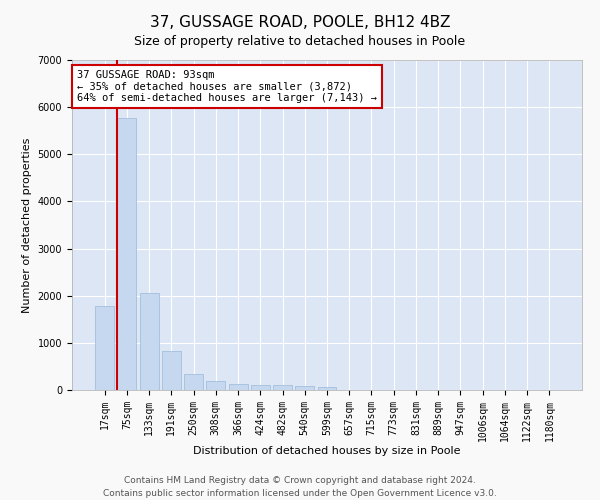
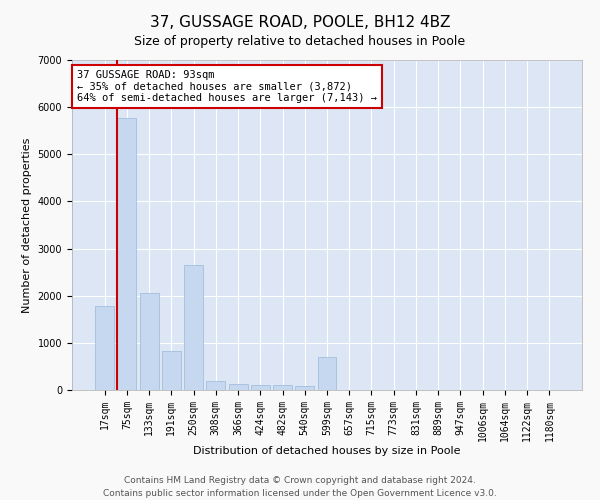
250sqm: 340 -> 2650
599sqm: 70 -> 700
